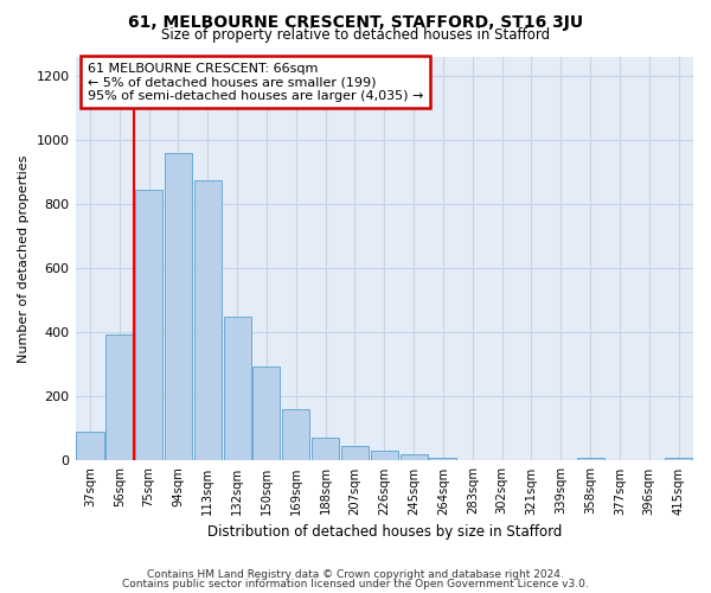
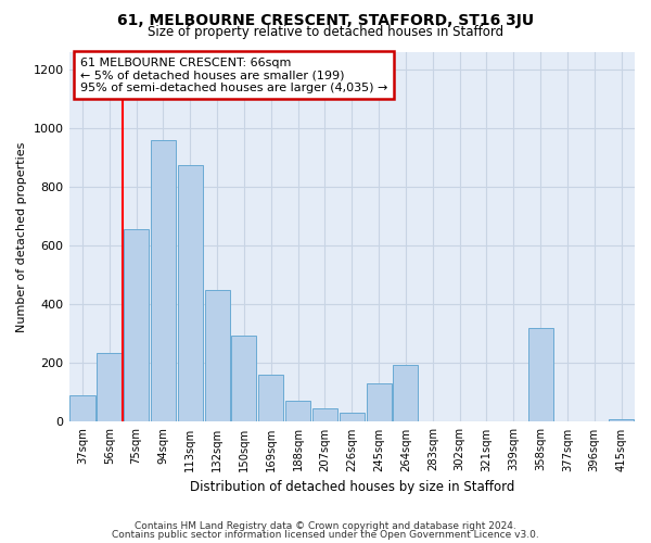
56sqm: 395 -> 235
75sqm: 845 -> 655
245sqm: 20 -> 130
264sqm: 10 -> 195
358sqm: 10 -> 320
